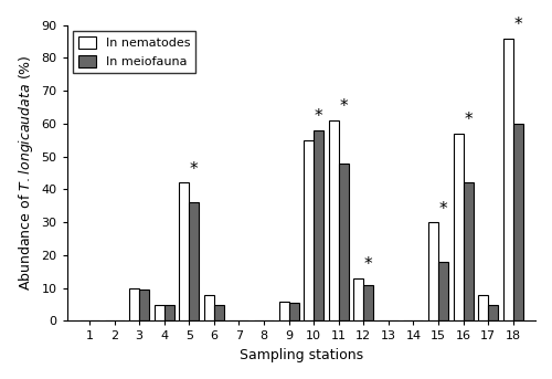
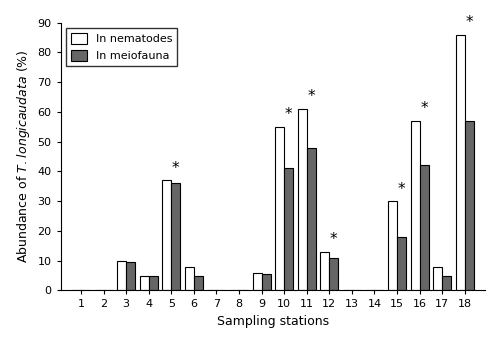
In nematodes/5: 42 -> 37
In meiofauna/10: 58.0 -> 41.0
In meiofauna/18: 60.0 -> 57.0
